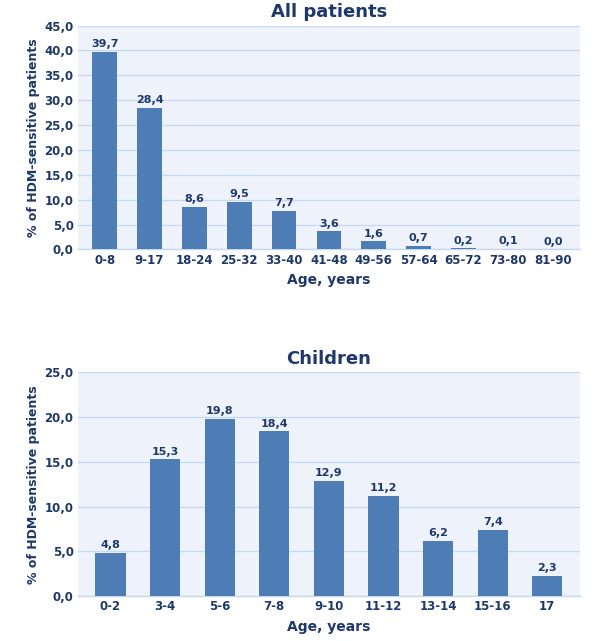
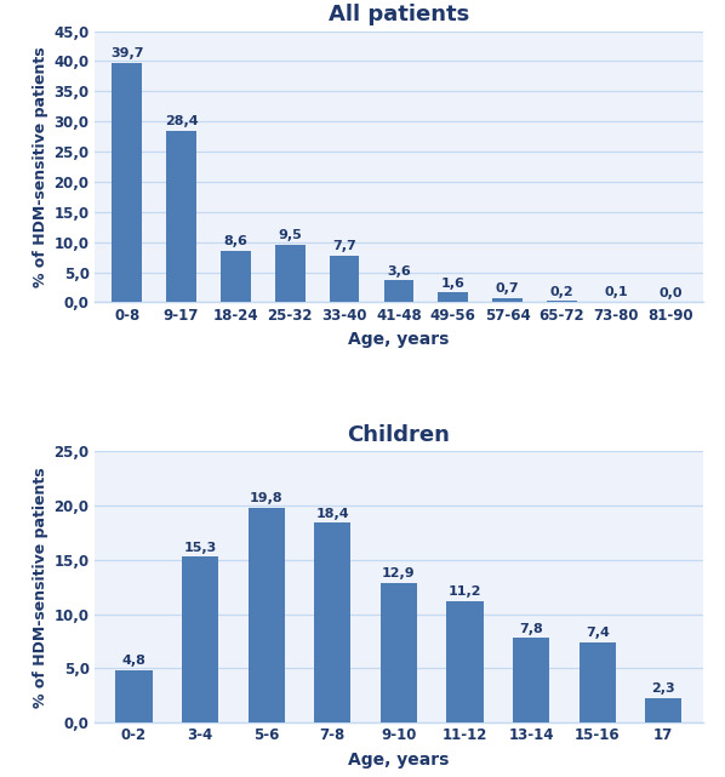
Children/13-14: 6,2 -> 7,8
